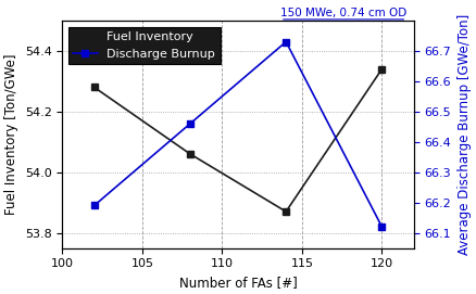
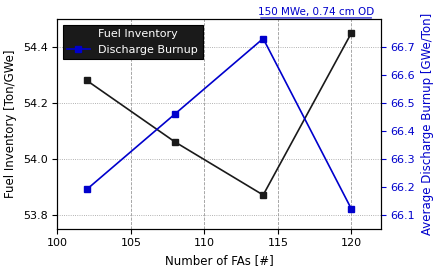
Fuel Inventory/120: 54.34 -> 54.45
